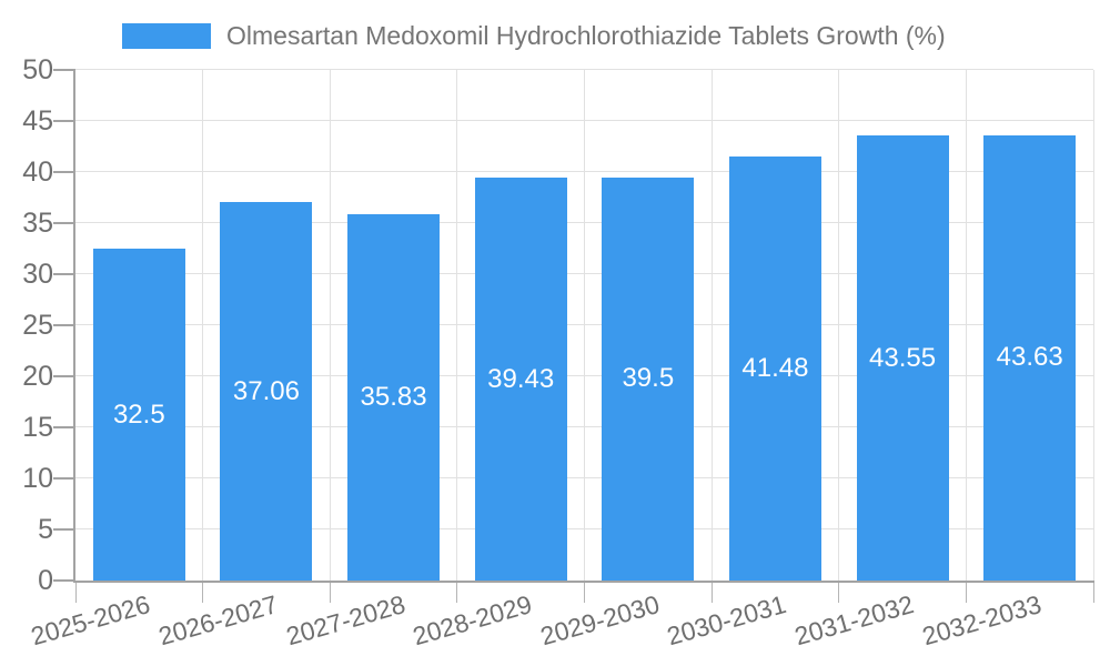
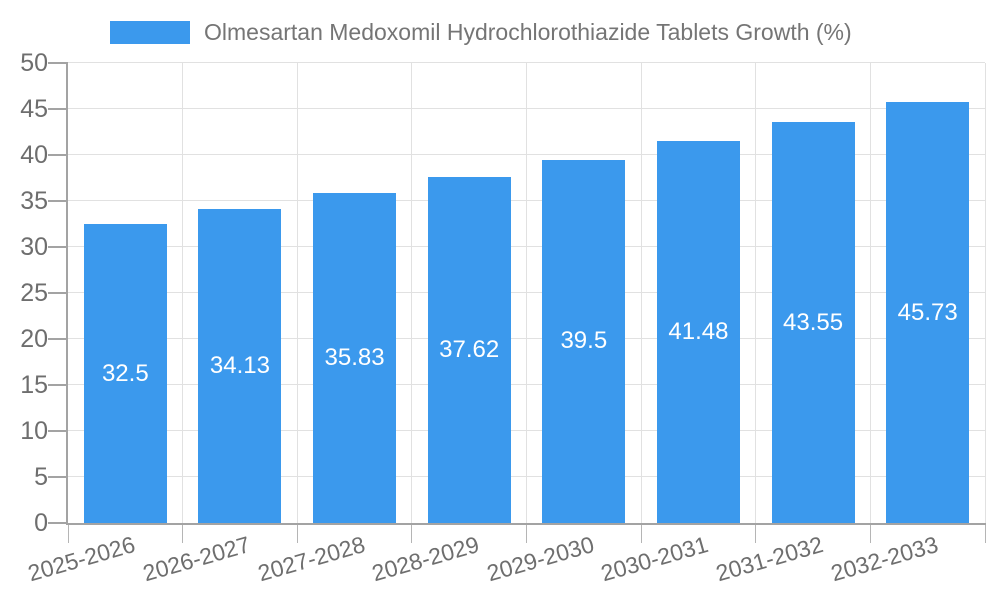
2026-2027: 37.06 -> 34.13
2028-2029: 39.43 -> 37.62
2032-2033: 43.63 -> 45.73
